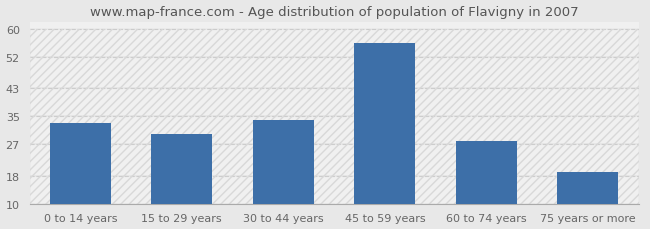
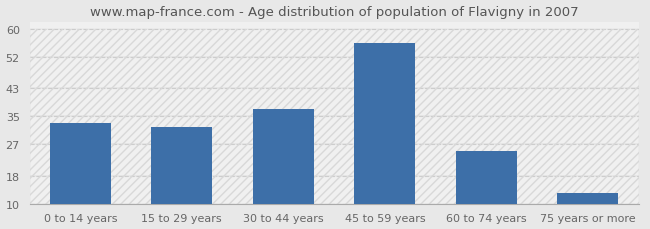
15 to 29 years: 30 -> 32
30 to 44 years: 34 -> 37
60 to 74 years: 28 -> 25
75 years or more: 19 -> 13
